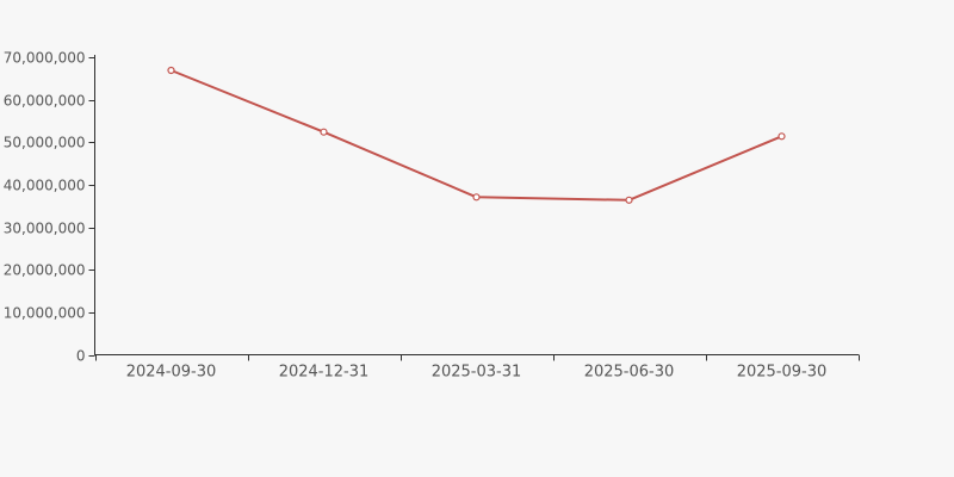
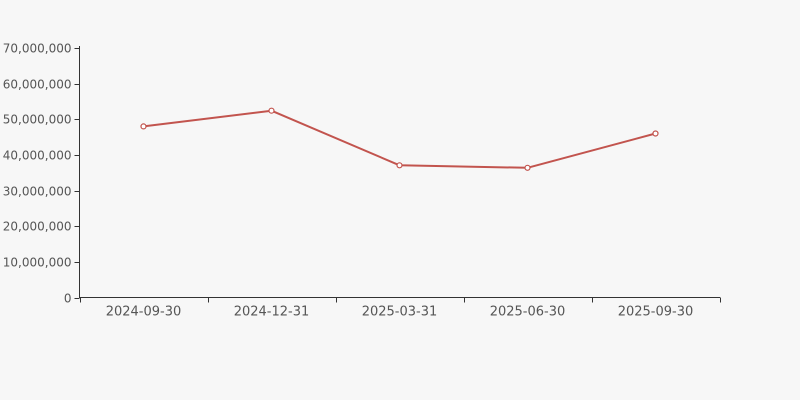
2024-09-30: 67000000 -> 48000000
2025-09-30: 51000000 -> 46000000
